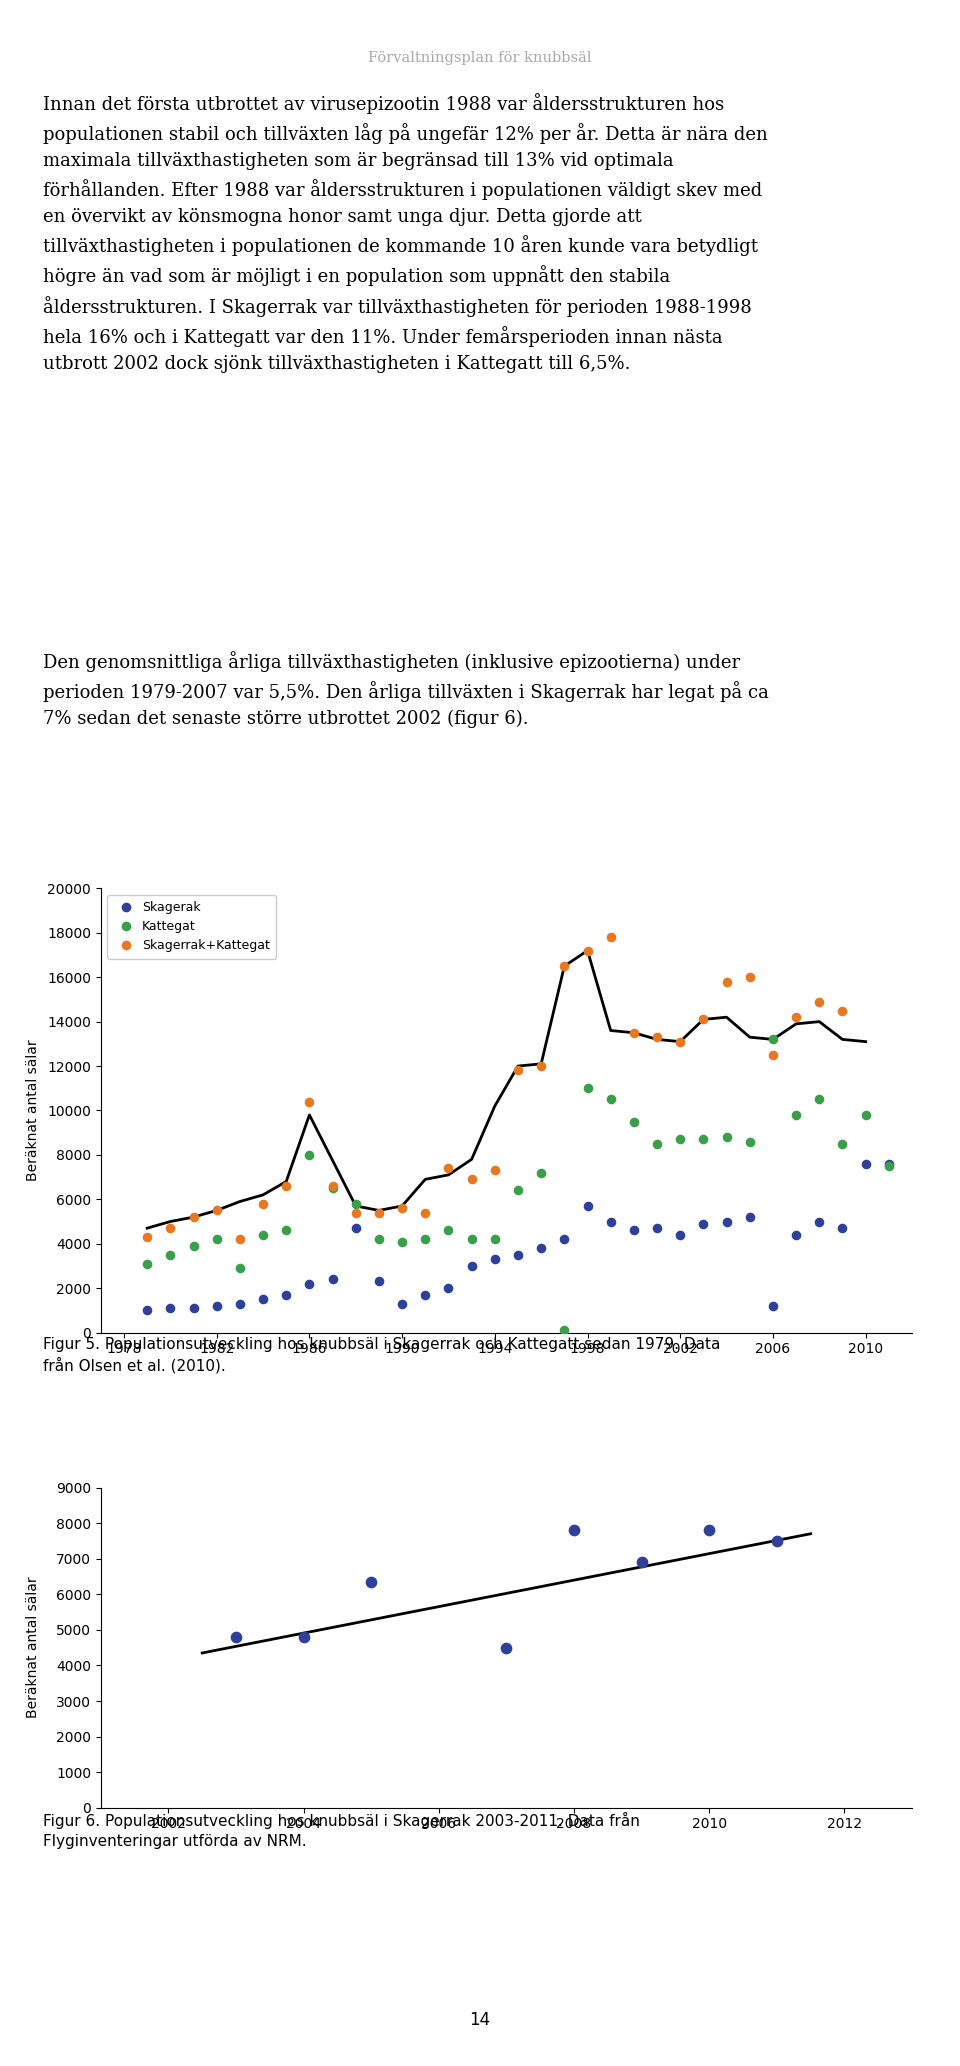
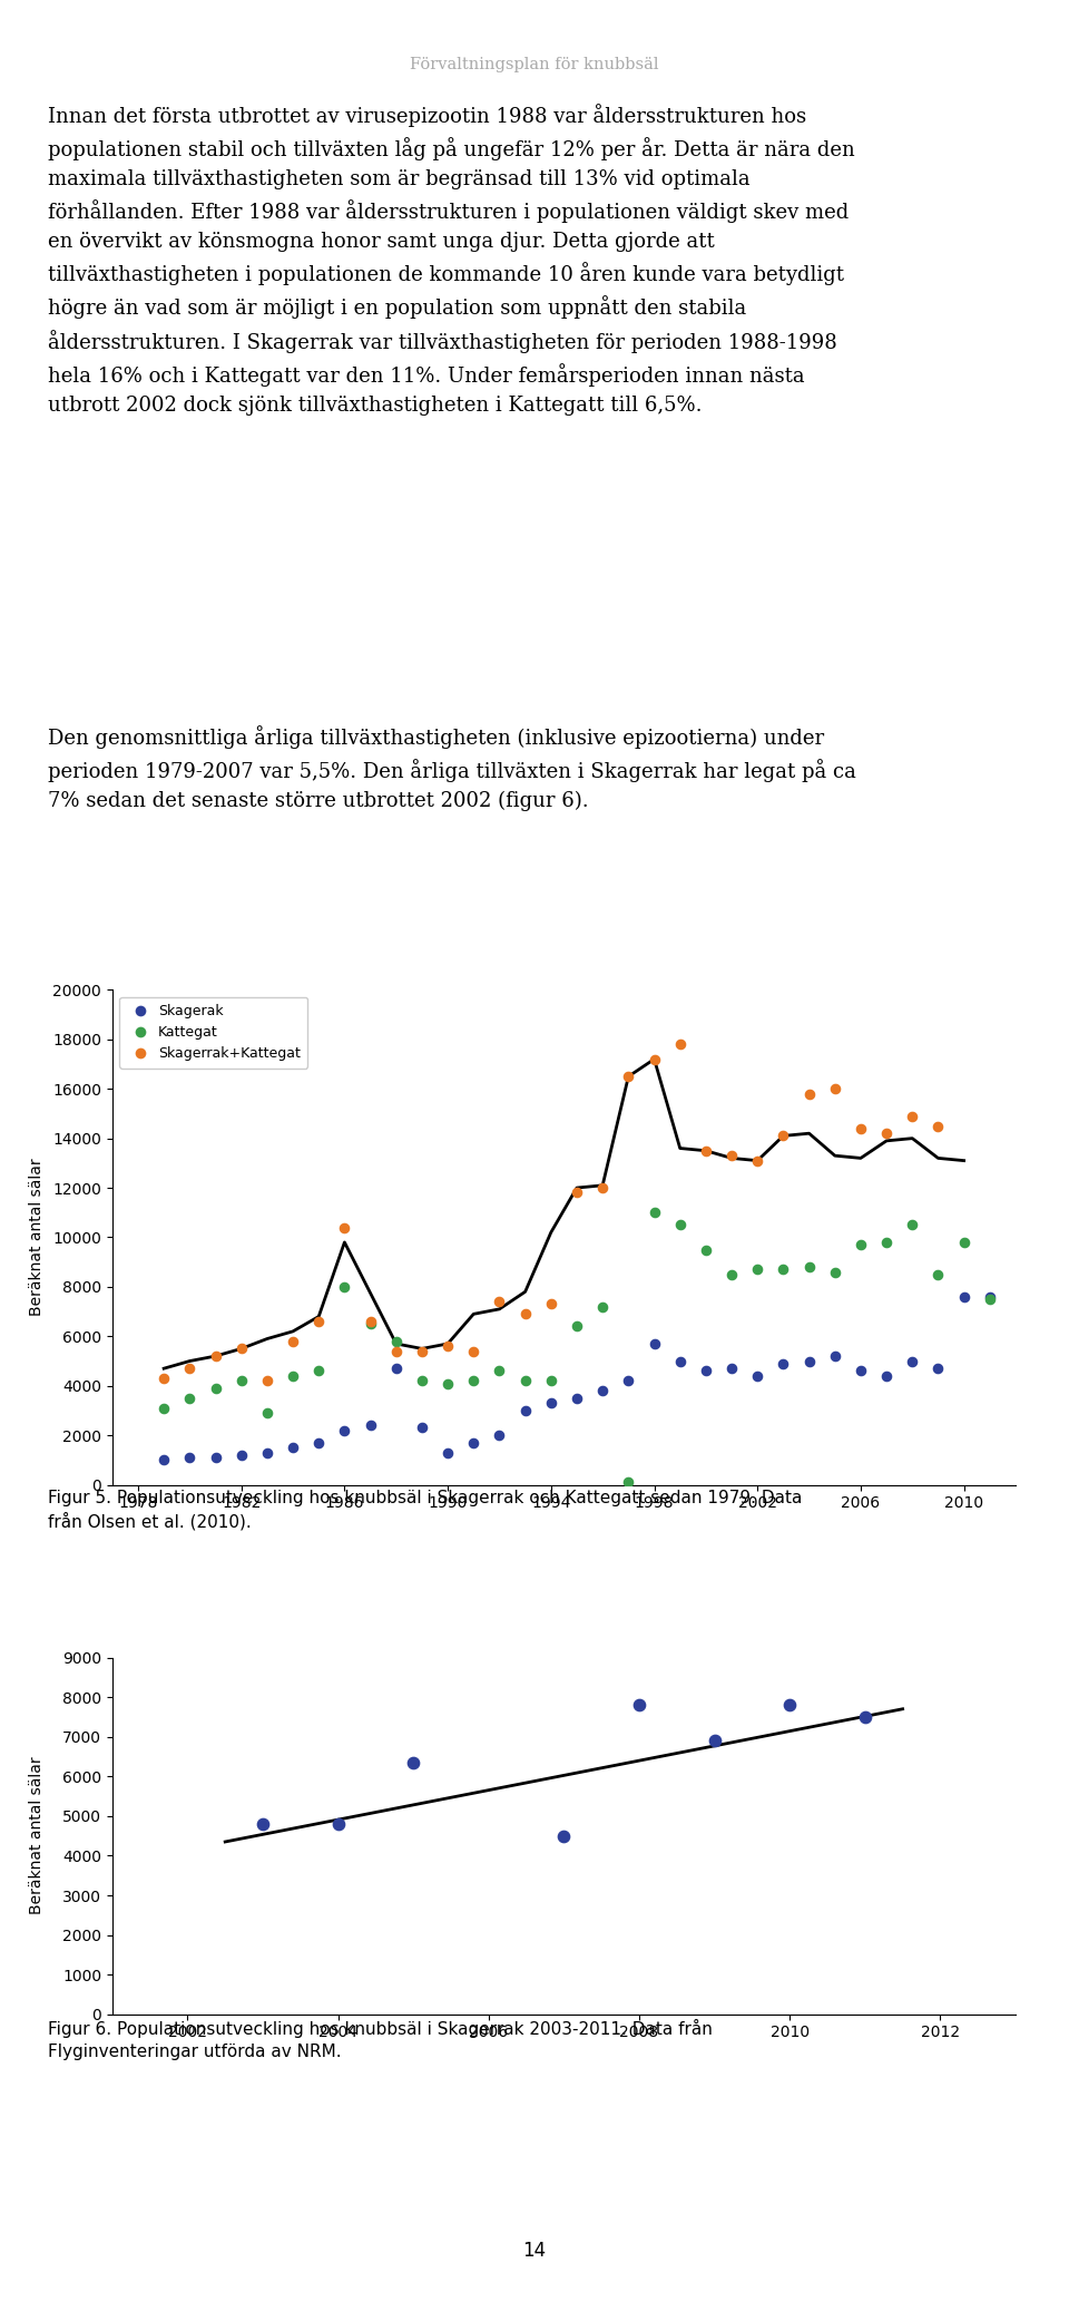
Skagerak/2006: 1200 -> 4600
Kattegat/2006: 13200 -> 9700
Skagerrak+Kattegat/2006: 12500 -> 14400
